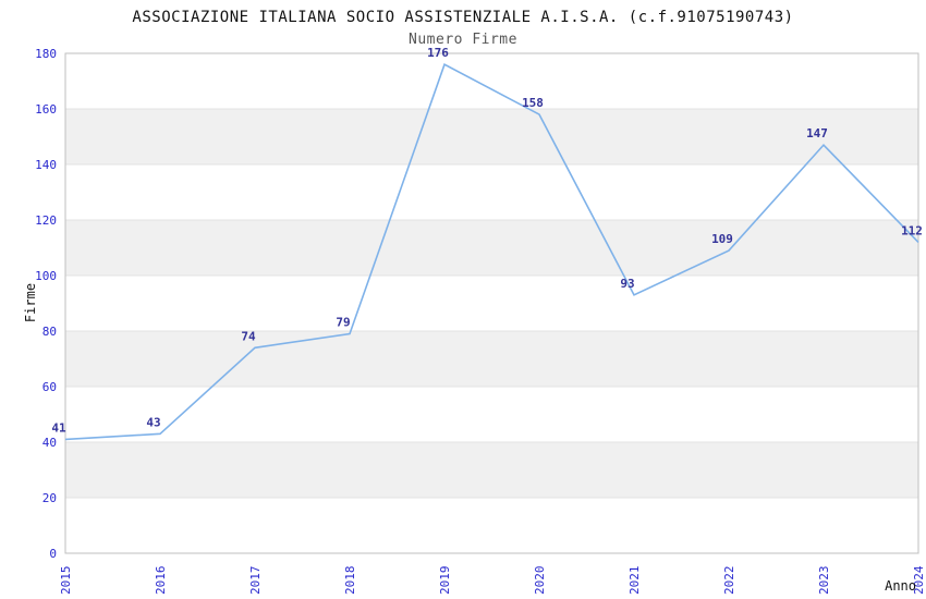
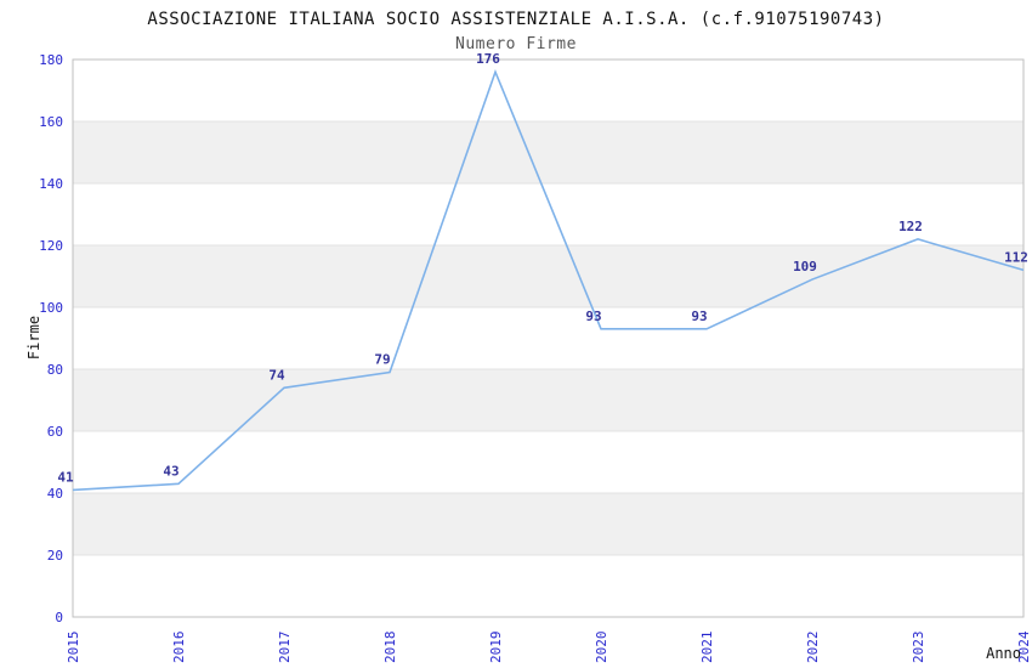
2020: 158 -> 93
2023: 147 -> 122
